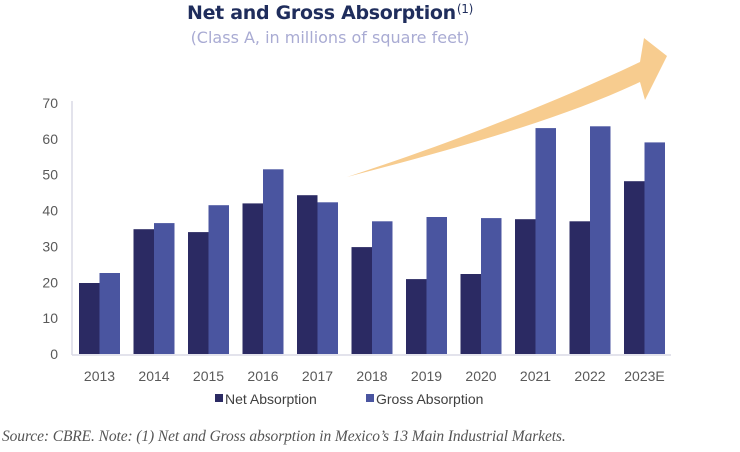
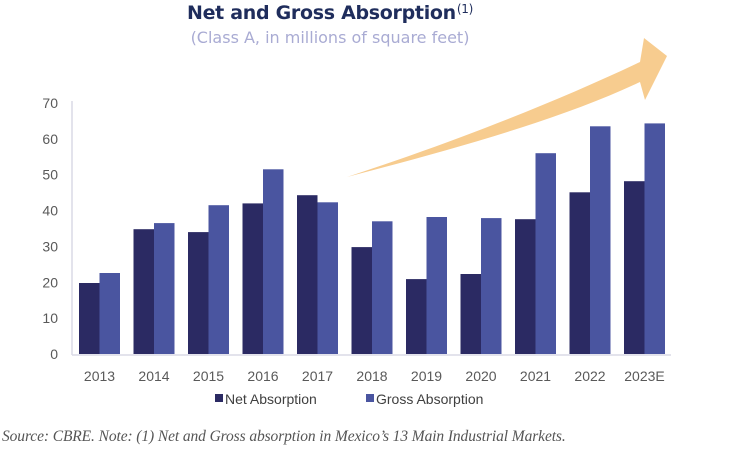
Gross Absorption/2021: 63 -> 56
Net Absorption/2022: 37 -> 45
Gross Absorption/2023E: 59 -> 64
